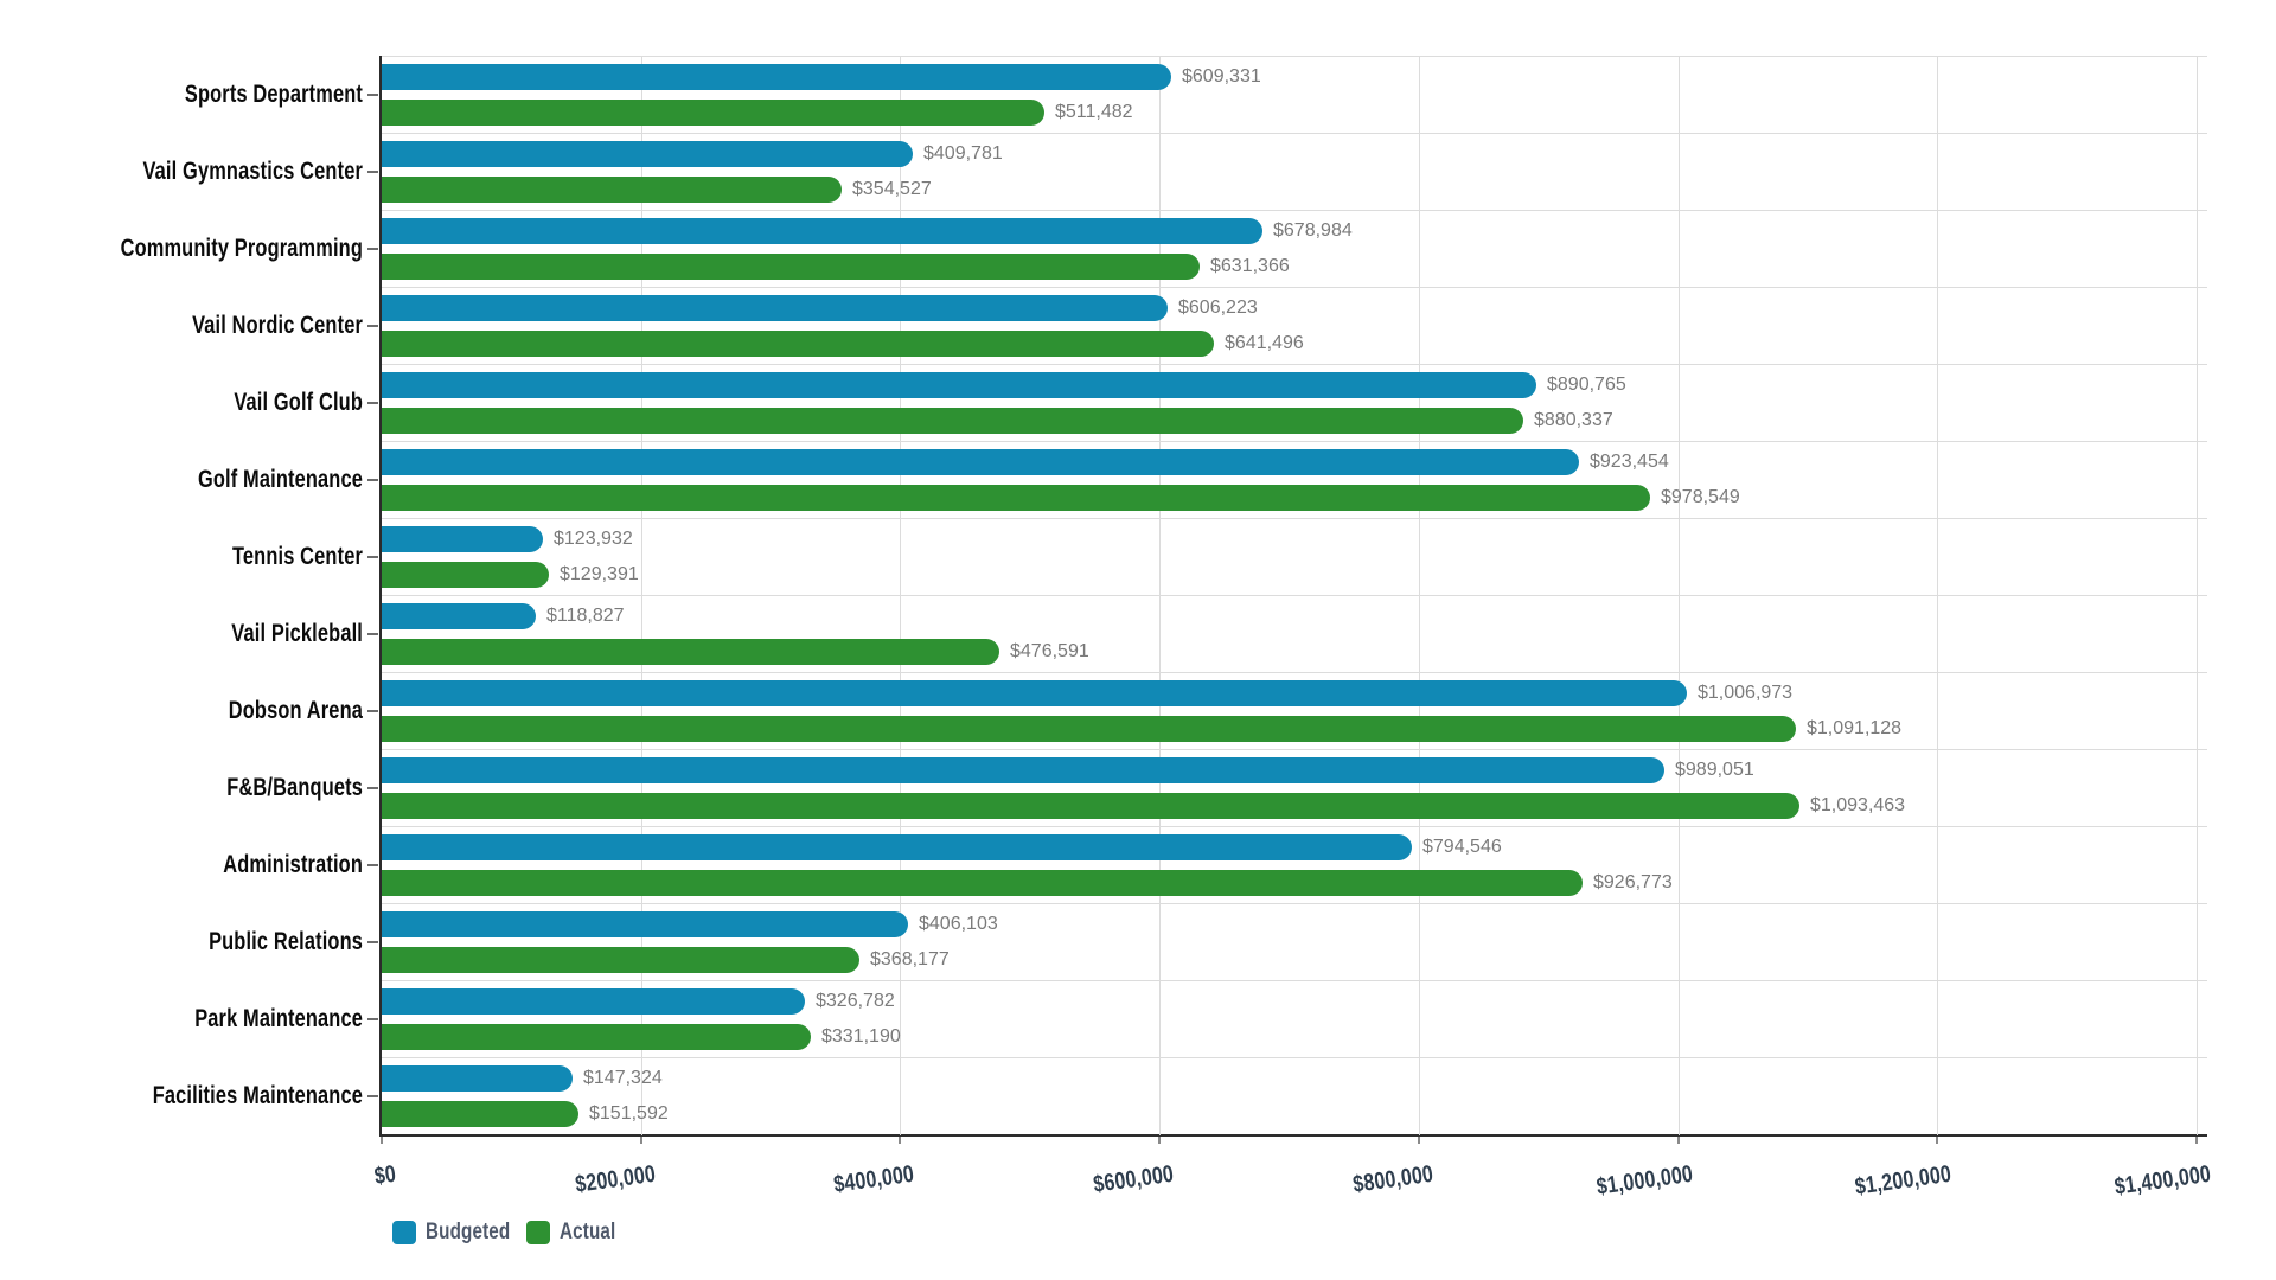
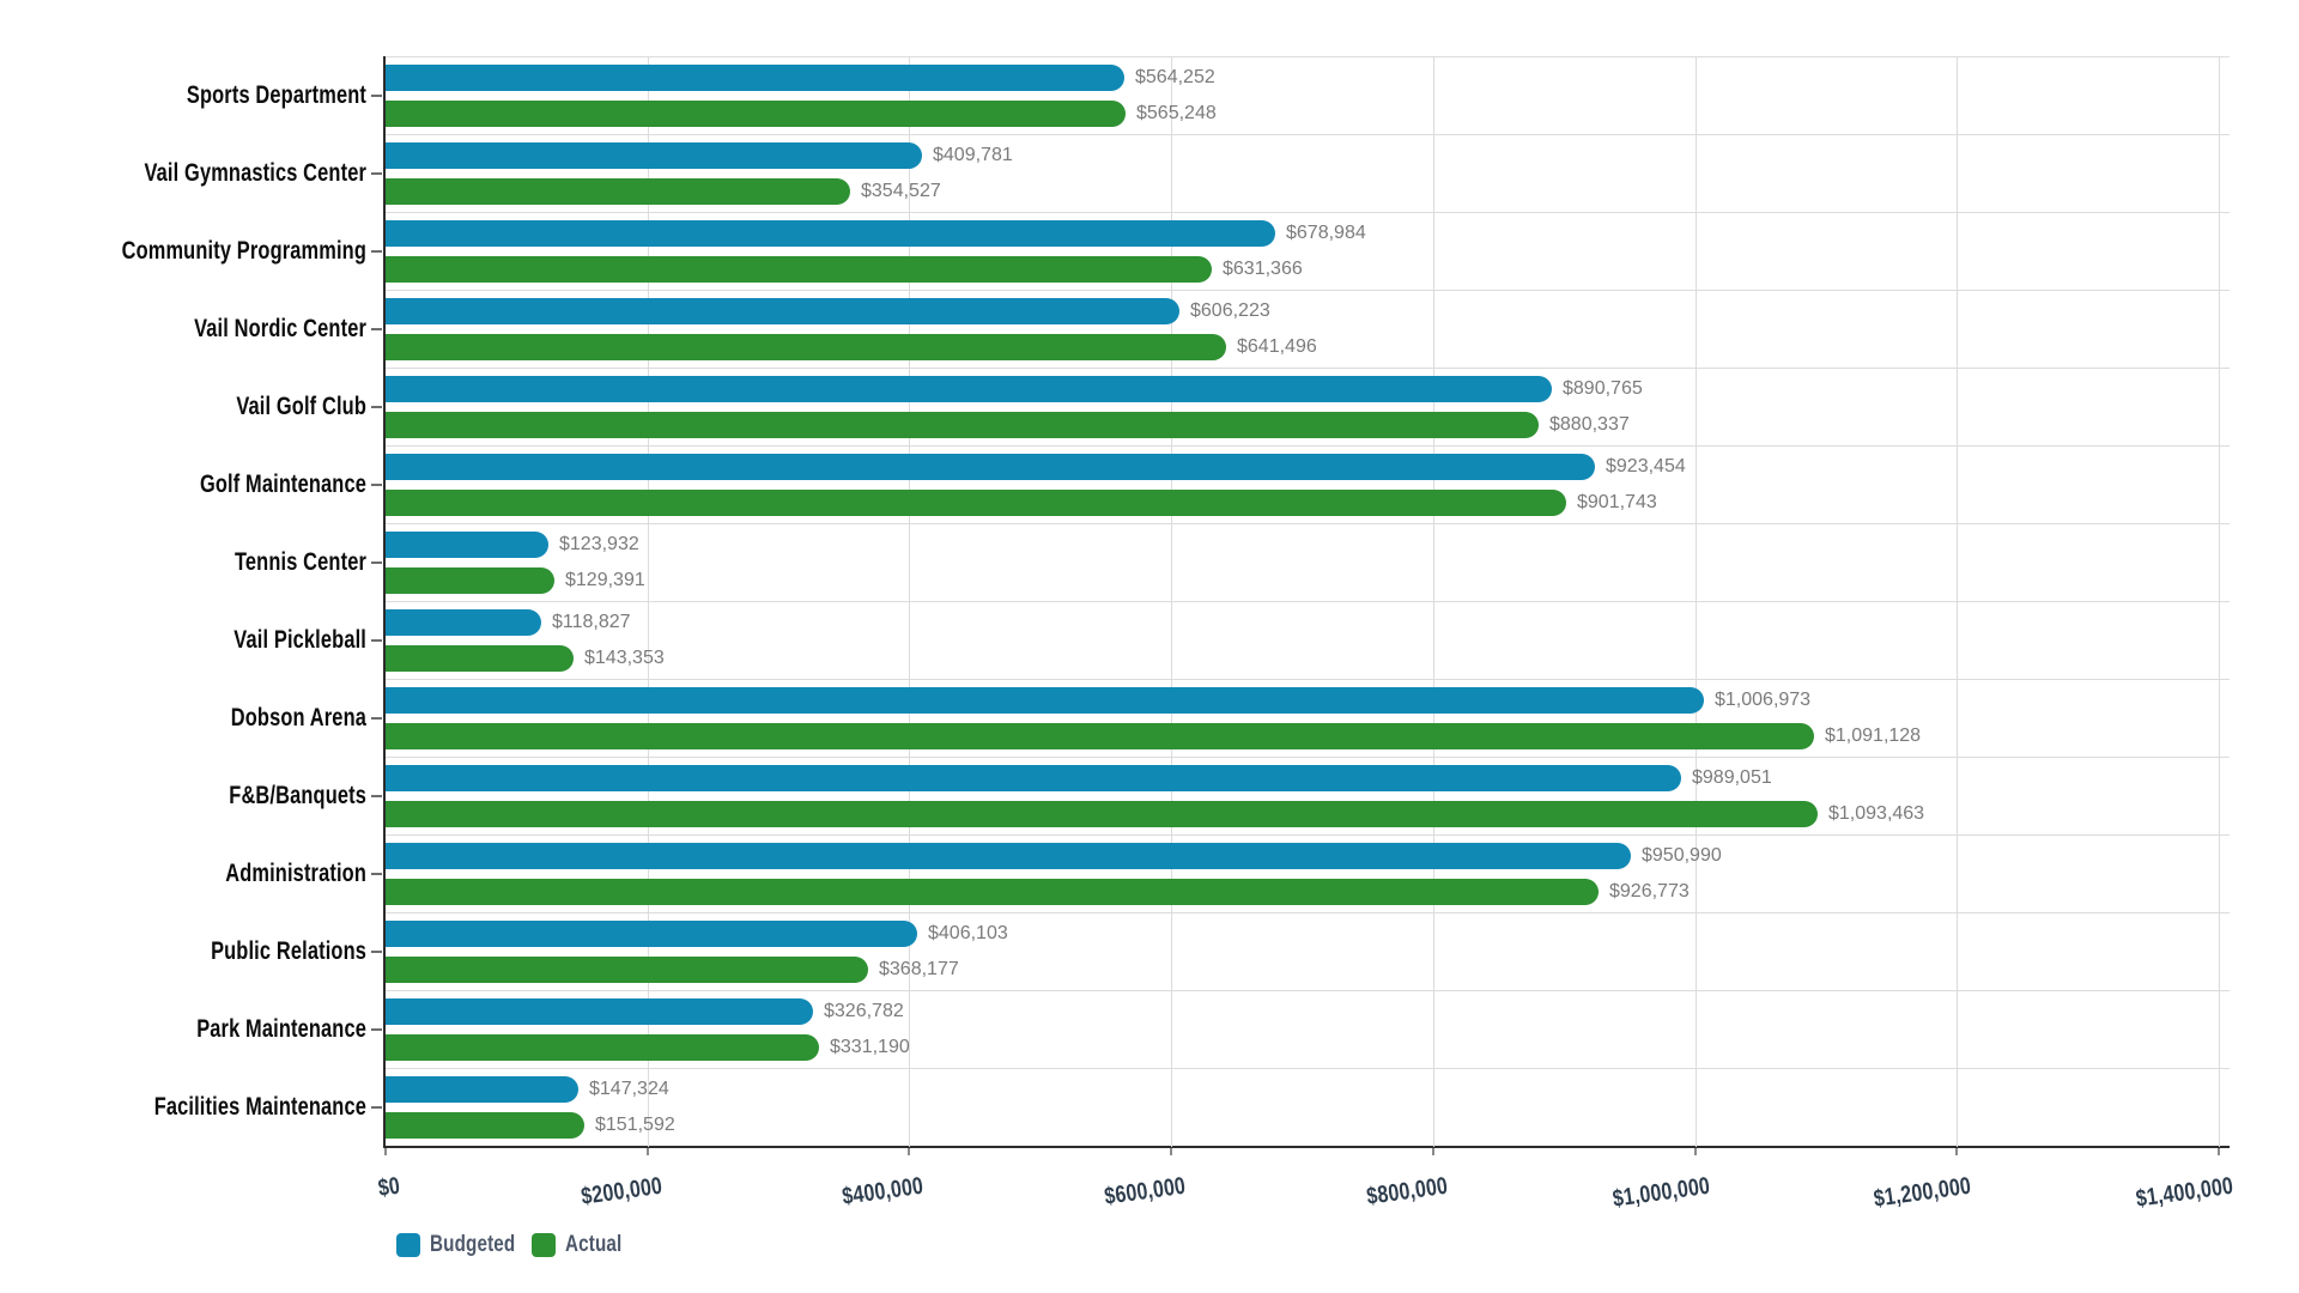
Budgeted/Sports Department: $609,331 -> $564,252
Actual/Sports Department: $511,482 -> $565,248
Actual/Golf Maintenance: $978,549 -> $901,743
Actual/Vail Pickleball: $476,591 -> $143,353
Budgeted/Administration: $794,546 -> $950,990
